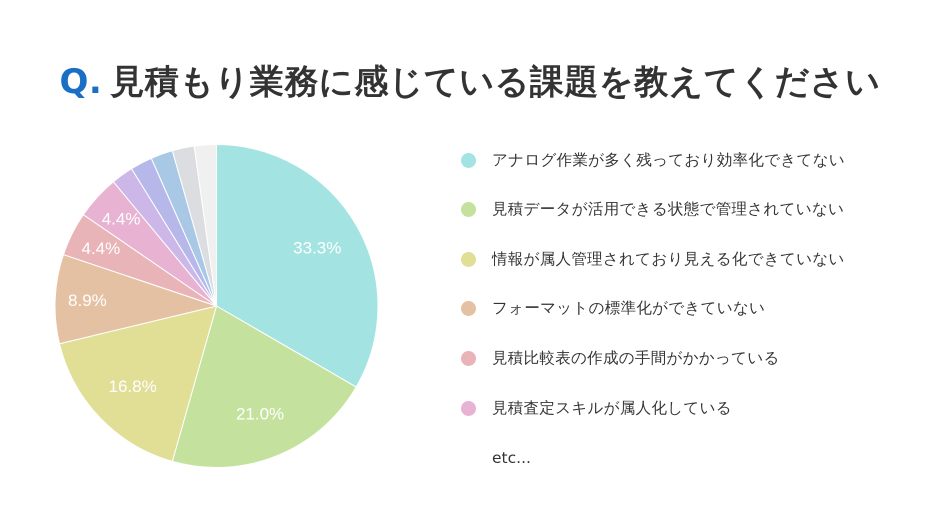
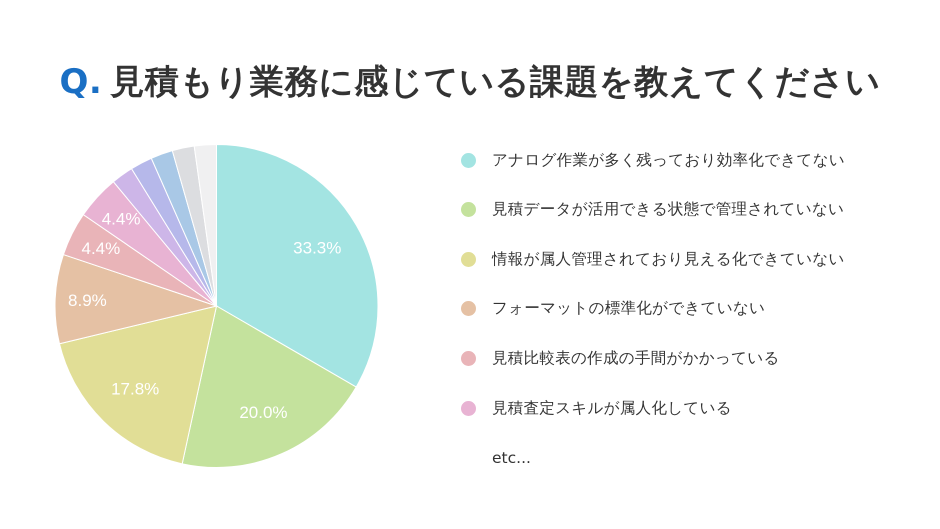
見積データが活用できる状態で管理されていない: 21.0% -> 20.0%
情報が属人管理されており見える化できていない: 16.8% -> 17.8%
